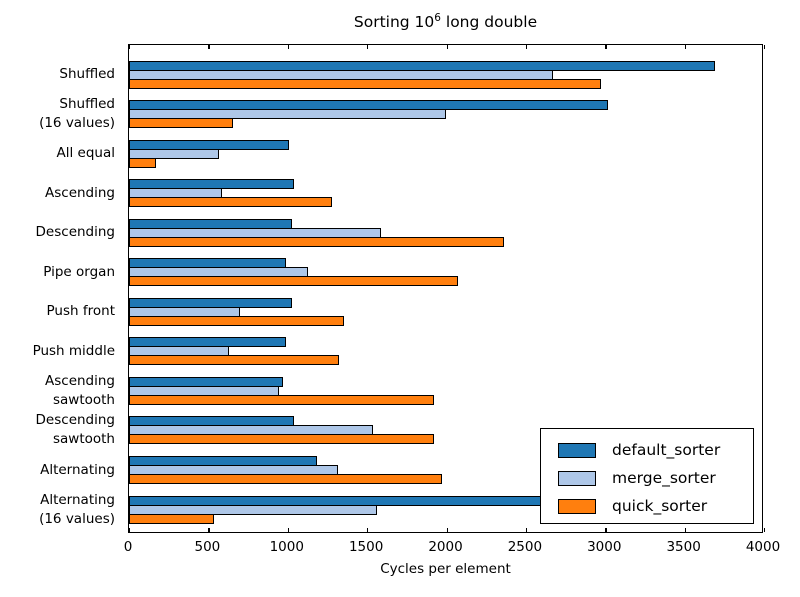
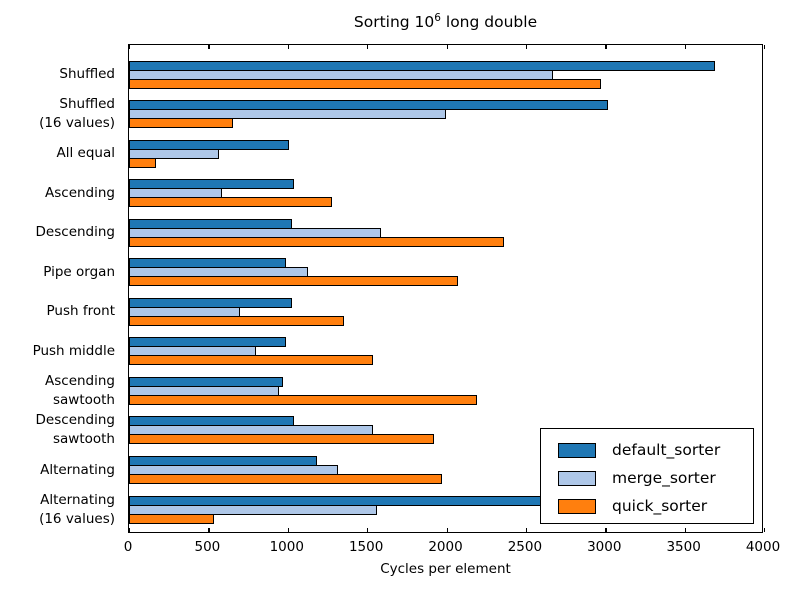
merge_sorter/Push middle: 630 -> 800
quick_sorter/Push middle: 1330 -> 1540
quick_sorter/Ascending sawtooth: 1930 -> 2200
